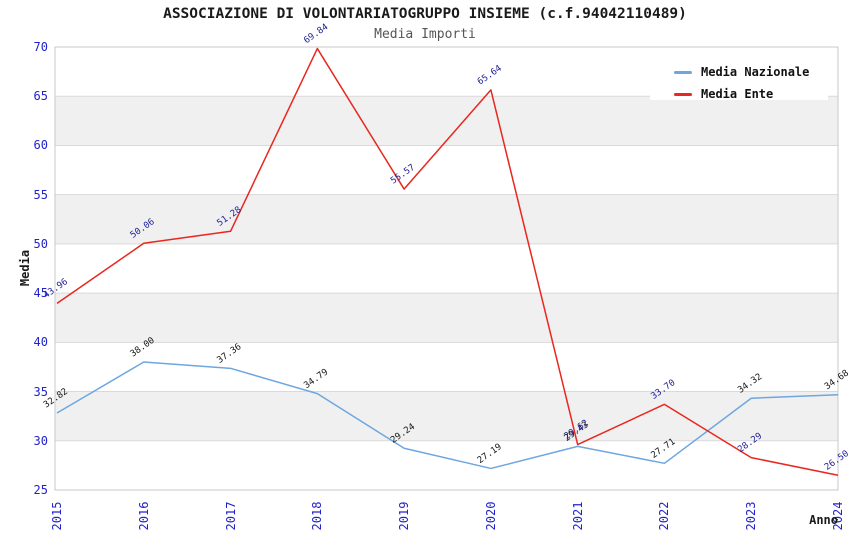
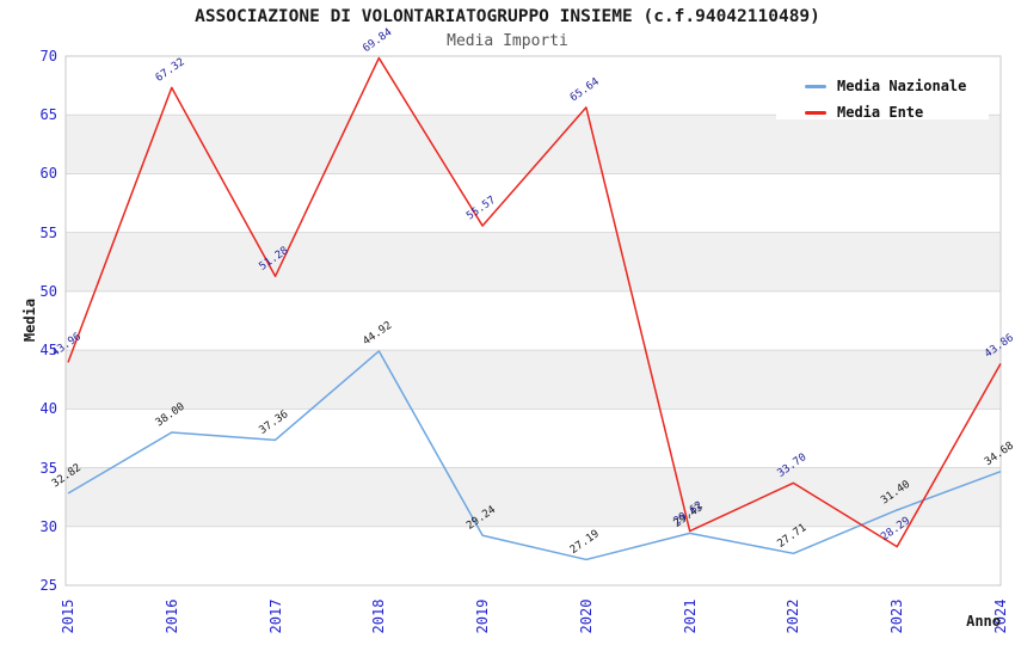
Media Ente/2016: 50.06 -> 67.32
Media Nazionale/2018: 34.79 -> 44.92
Media Nazionale/2023: 34.32 -> 31.40
Media Ente/2024: 26.50 -> 43.86
